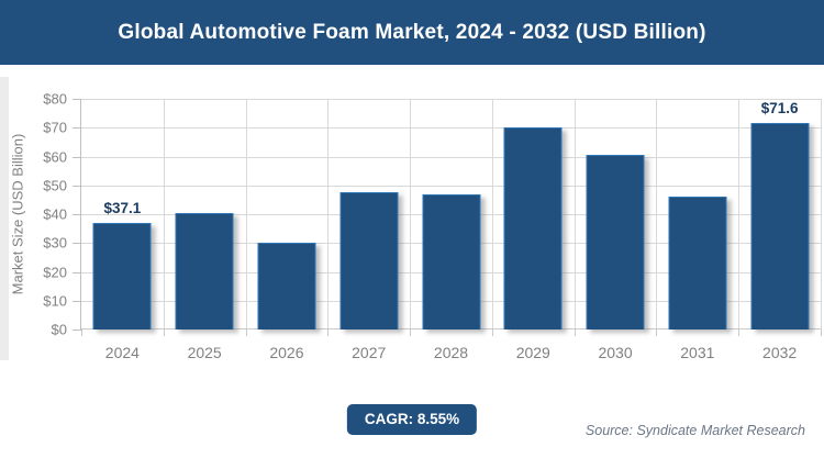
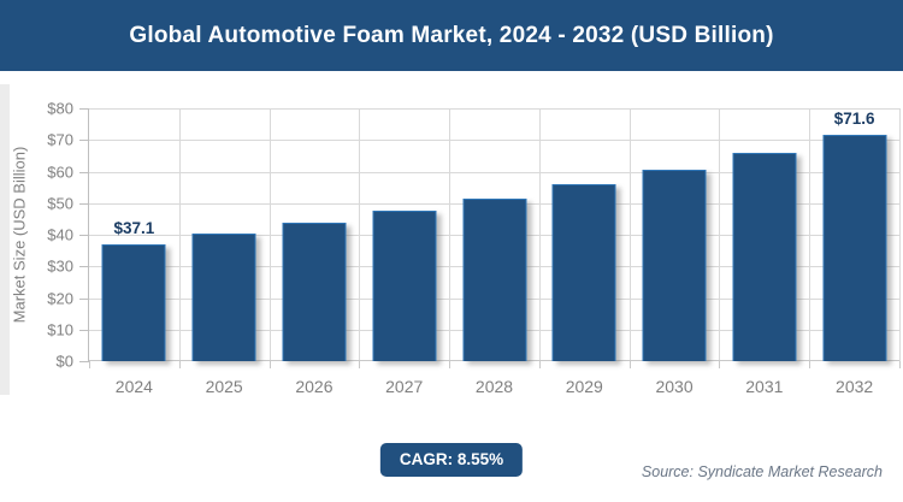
2026: $30 -> $44
2028: $47 -> $52
2029: $70 -> $56
2031: $46 -> $66
